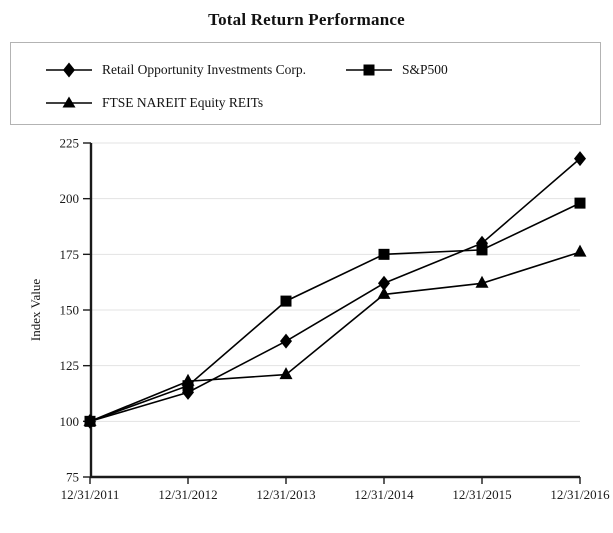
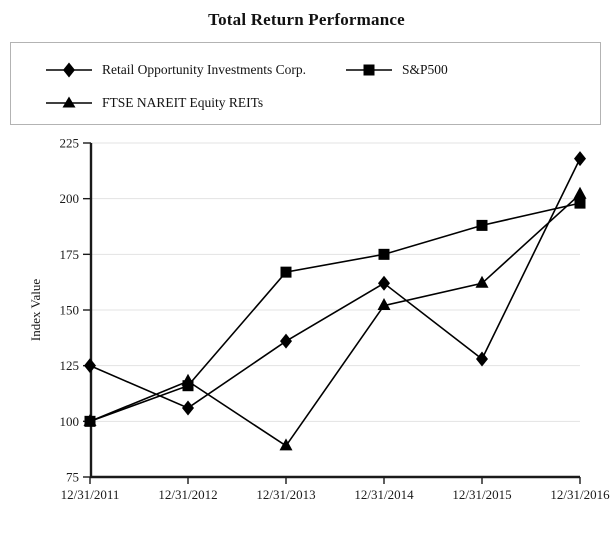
Retail Opportunity Investments Corp./12/31/2011: 100 -> 125
Retail Opportunity Investments Corp./12/31/2012: 113 -> 106
S&P500/12/31/2013: 154 -> 167
FTSE NAREIT Equity REITs/12/31/2013: 121 -> 89
FTSE NAREIT Equity REITs/12/31/2014: 157 -> 152
Retail Opportunity Investments Corp./12/31/2015: 180 -> 128
S&P500/12/31/2015: 177 -> 188
FTSE NAREIT Equity REITs/12/31/2016: 176 -> 202
